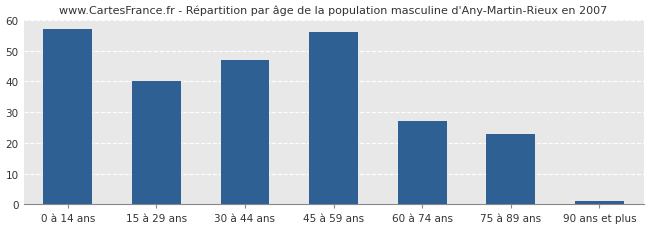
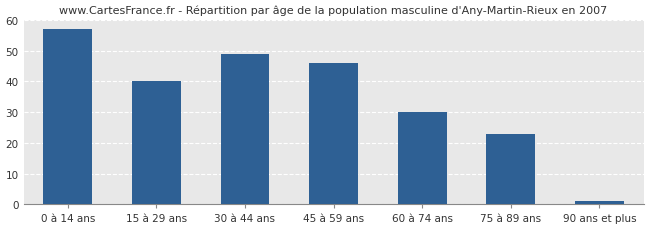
30 à 44 ans: 47 -> 49
45 à 59 ans: 56 -> 46
60 à 74 ans: 27 -> 30
